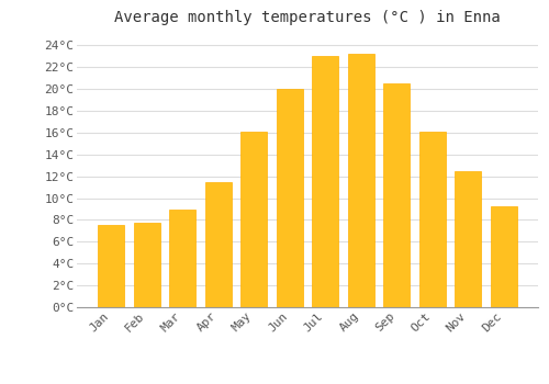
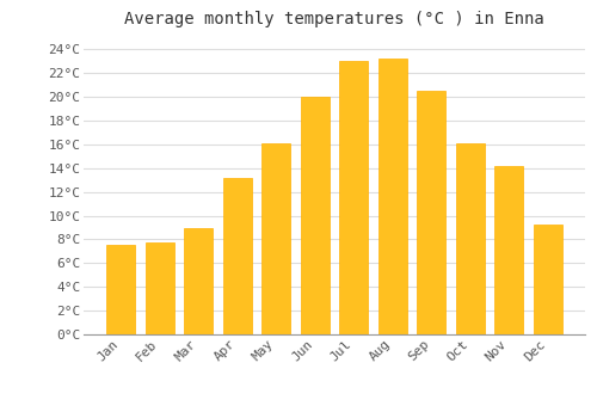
Apr: 11.5°C -> 13.2°C
Nov: 12.5°C -> 14.2°C
